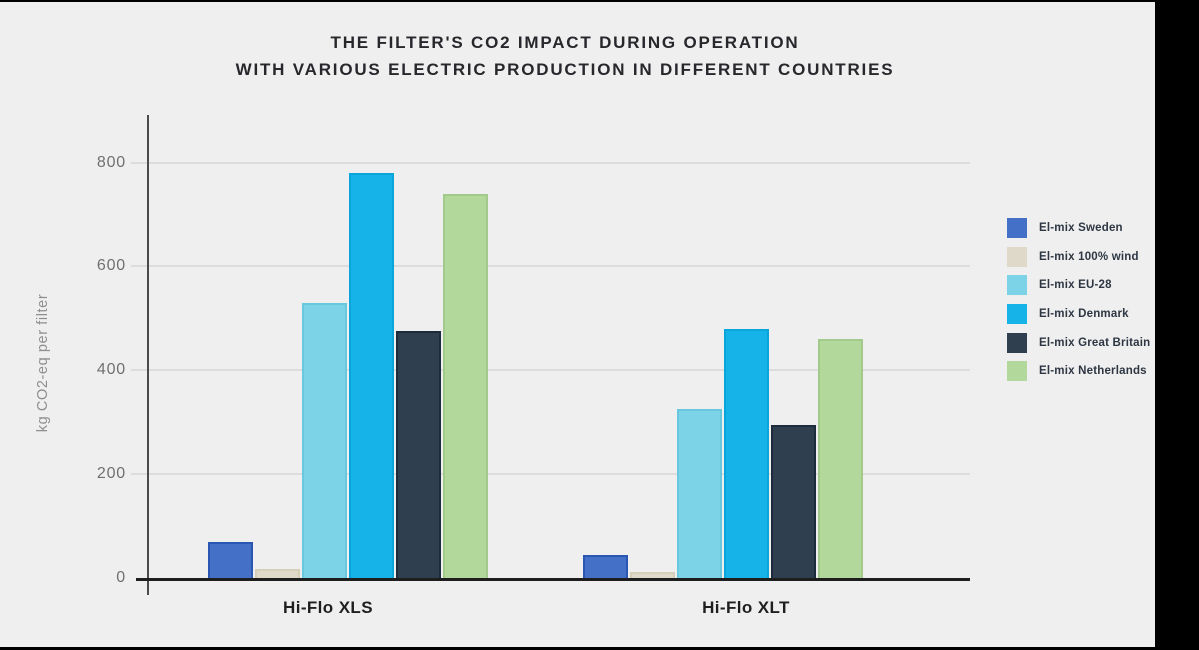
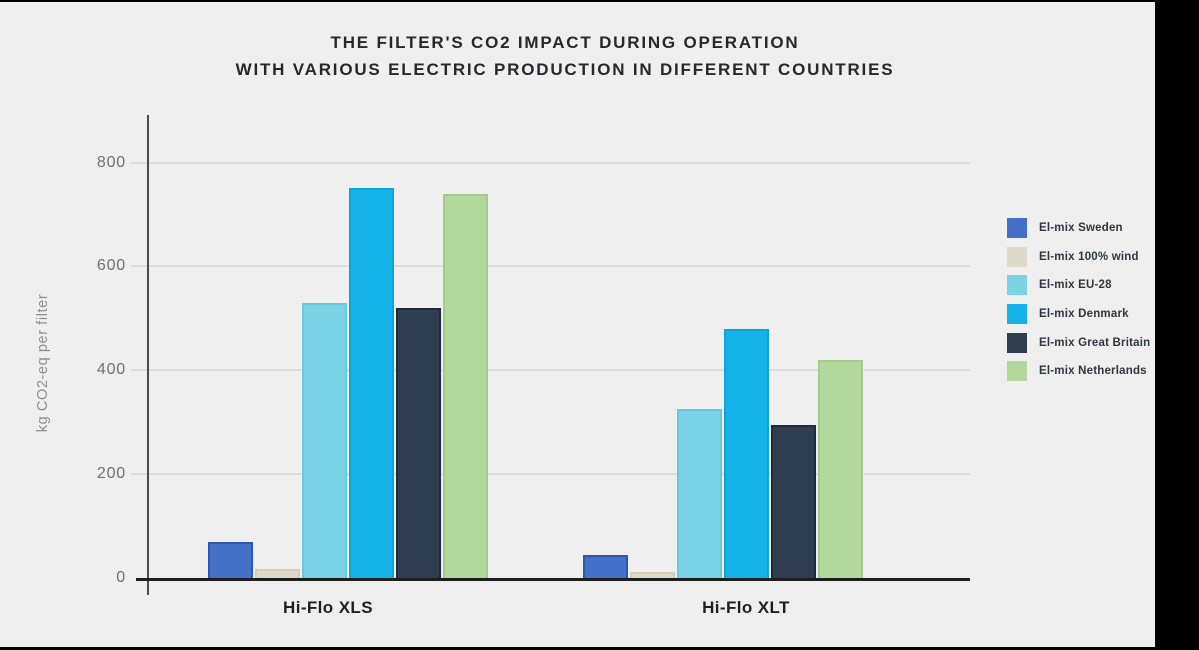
El-mix Denmark/Hi-Flo XLS: 780 -> 750
El-mix Great Britain/Hi-Flo XLS: 480 -> 520
El-mix Netherlands/Hi-Flo XLT: 460 -> 420
